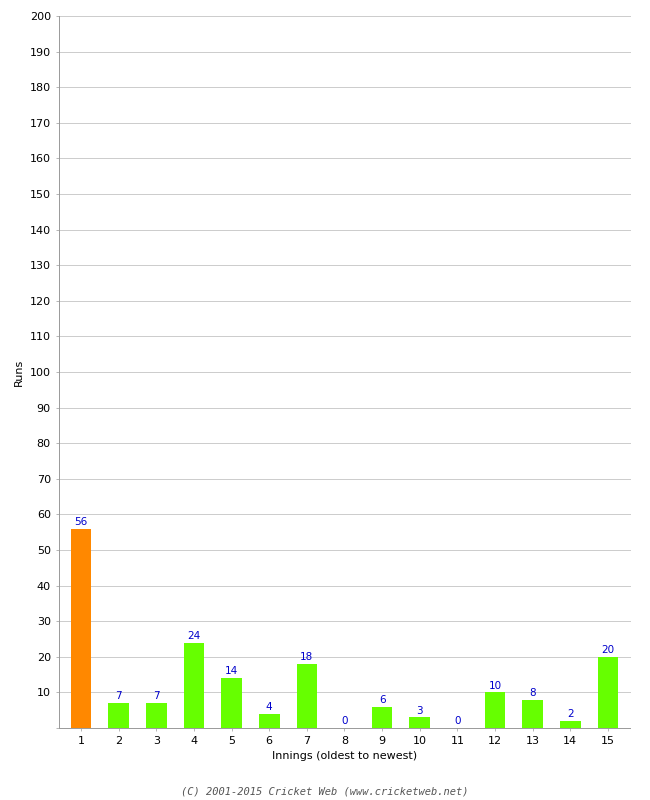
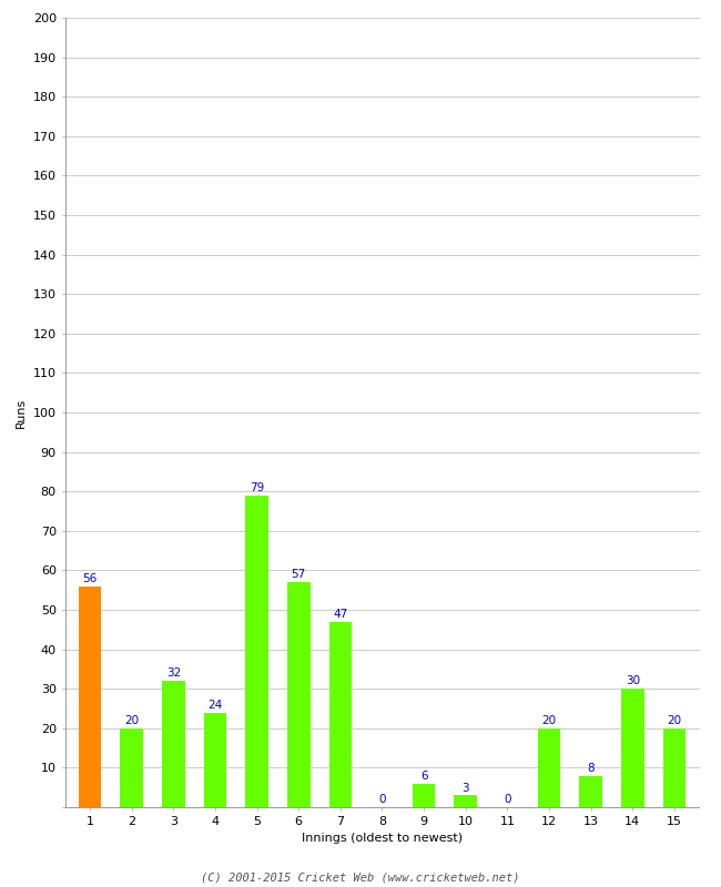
2: 7 -> 20
3: 7 -> 32
5: 14 -> 79
6: 4 -> 57
7: 18 -> 47
12: 10 -> 20
14: 2 -> 30
